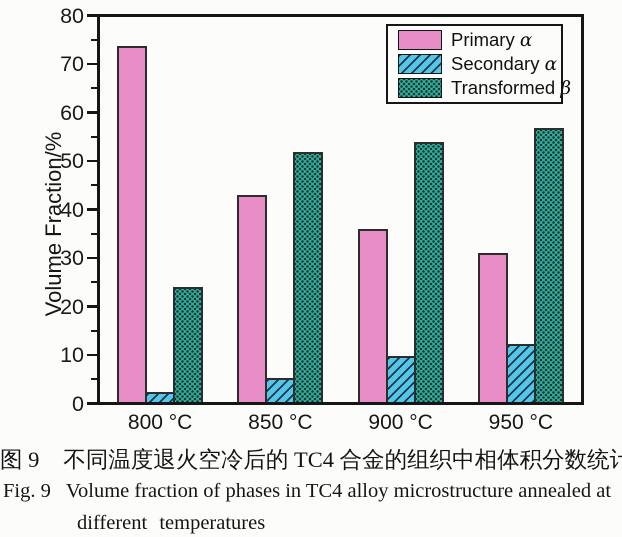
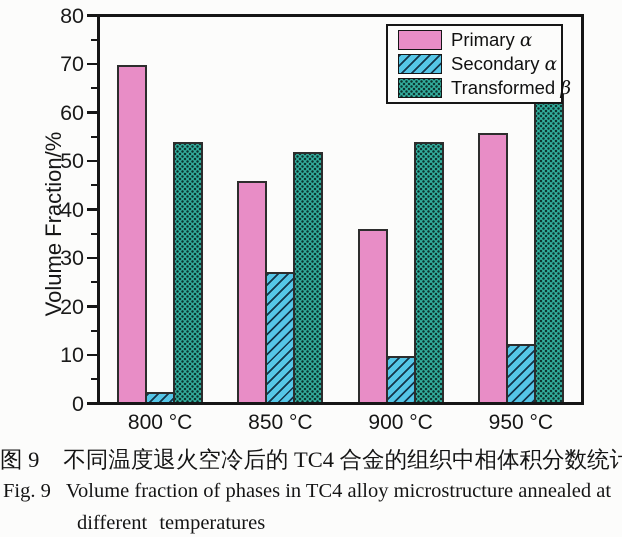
Primary/800 °C: 74 -> 70
Transformed/800 °C: 24 -> 54
Primary/850 °C: 43 -> 46
Secondary/850 °C: 5 -> 27
Primary/950 °C: 31 -> 56
Transformed/950 °C: 57 -> 64
